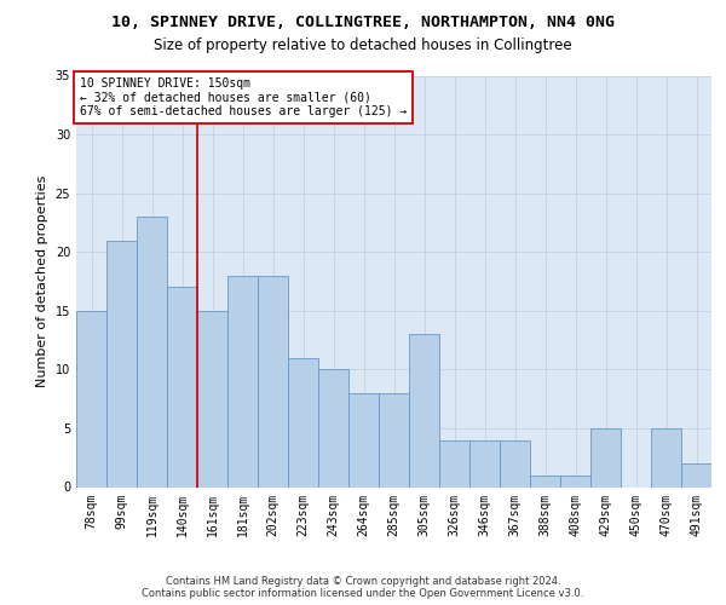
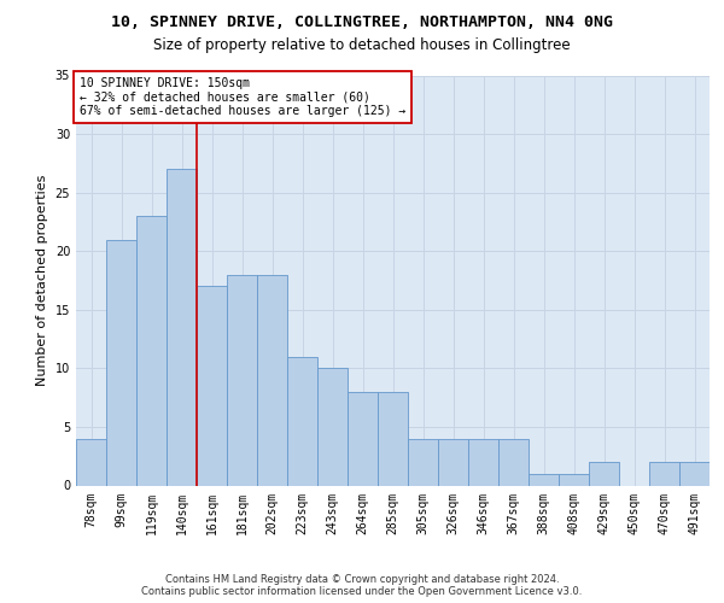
78sqm: 15 -> 4
140sqm: 17 -> 27
161sqm: 15 -> 17
305sqm: 13 -> 4
429sqm: 5 -> 2
470sqm: 5 -> 2
